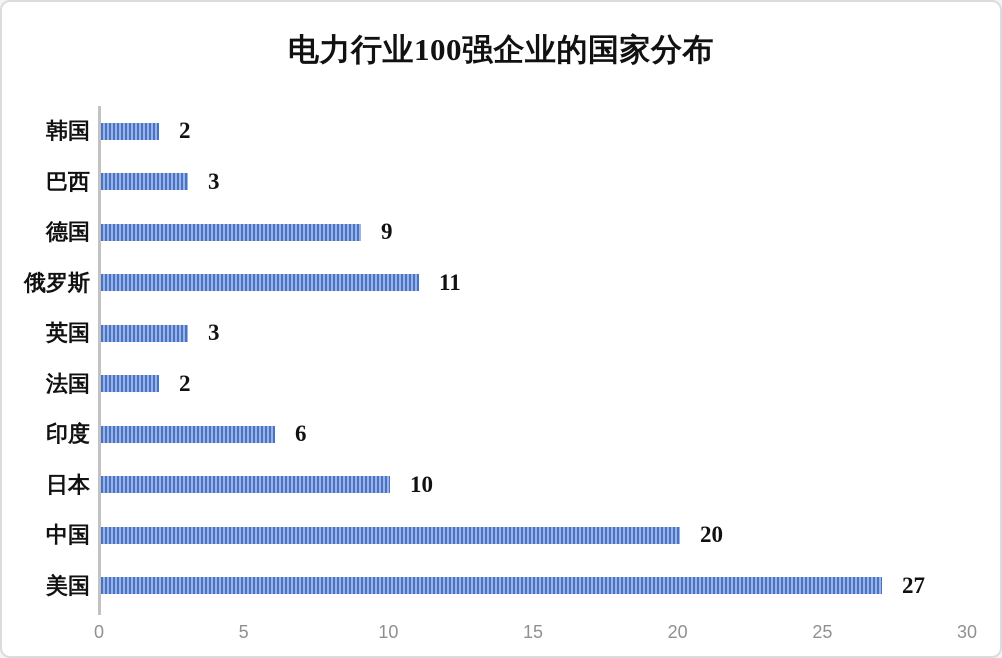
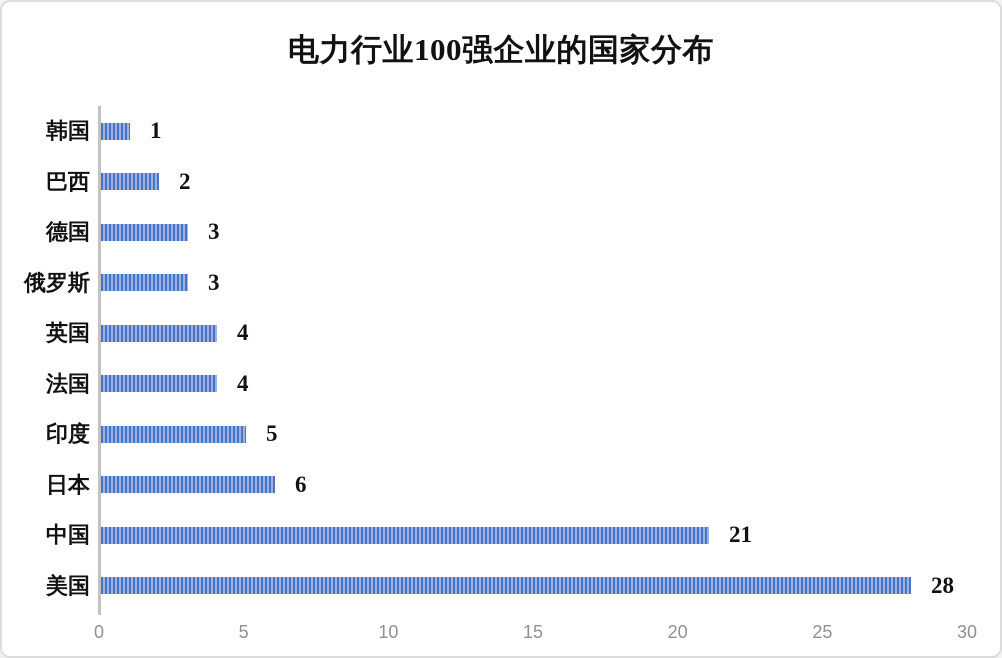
韩国: 2 -> 1
巴西: 3 -> 2
德国: 9 -> 3
俄罗斯: 11 -> 3
英国: 3 -> 4
法国: 2 -> 4
印度: 6 -> 5
日本: 10 -> 6
中国: 20 -> 21
美国: 27 -> 28
